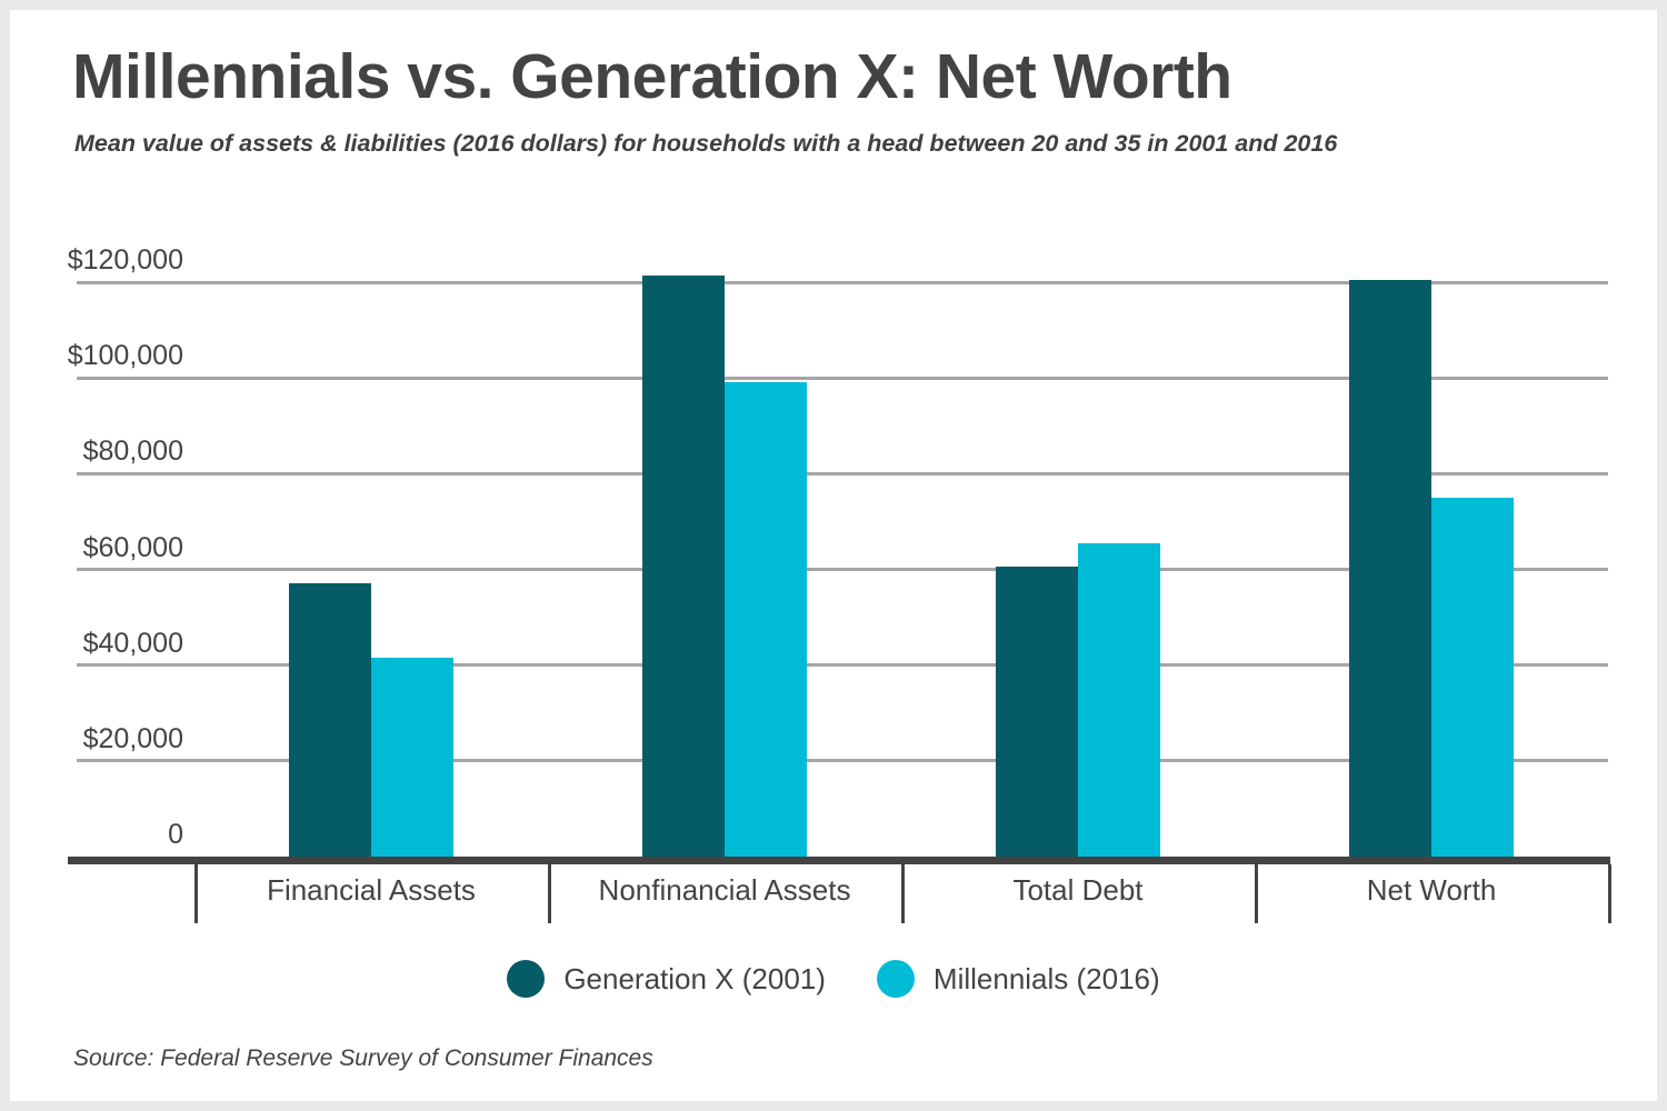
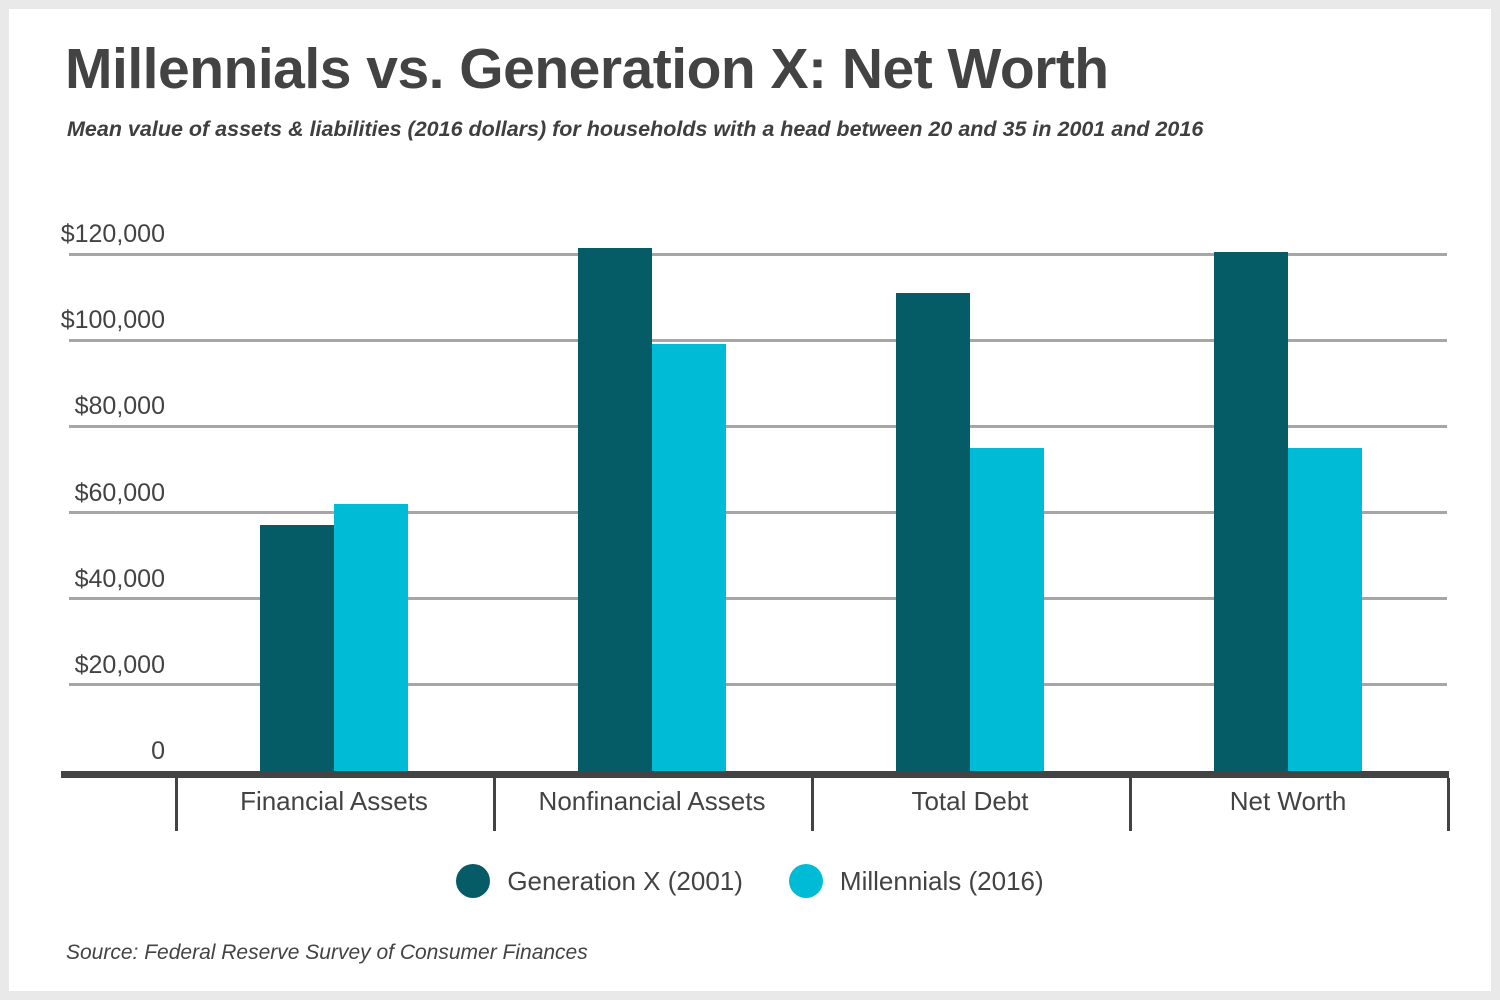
Millennials (2016)/Financial Assets: $42000 -> $62000
Generation X (2001)/Total Debt: $60000 -> $111000
Millennials (2016)/Total Debt: $66000 -> $75000
